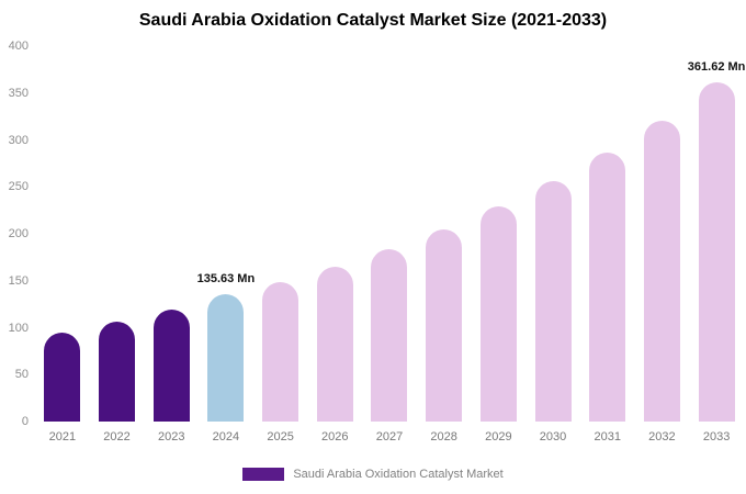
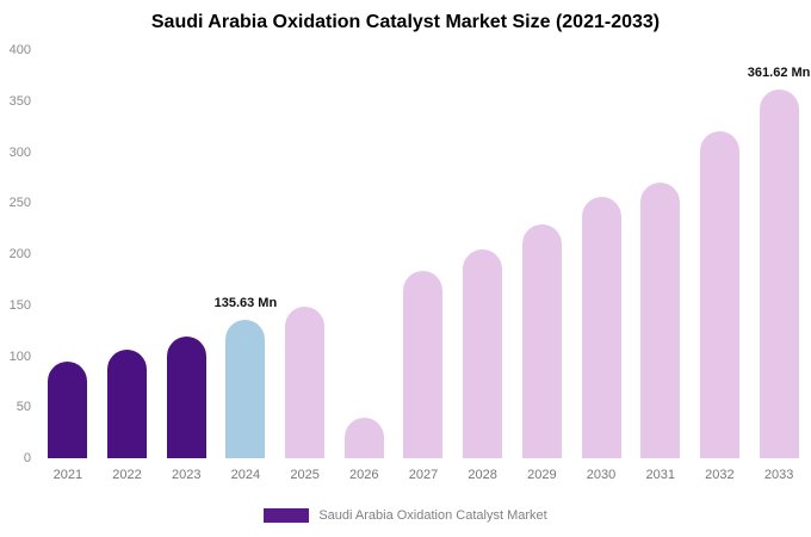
2026: 160 -> 40
2031: 290 -> 270
